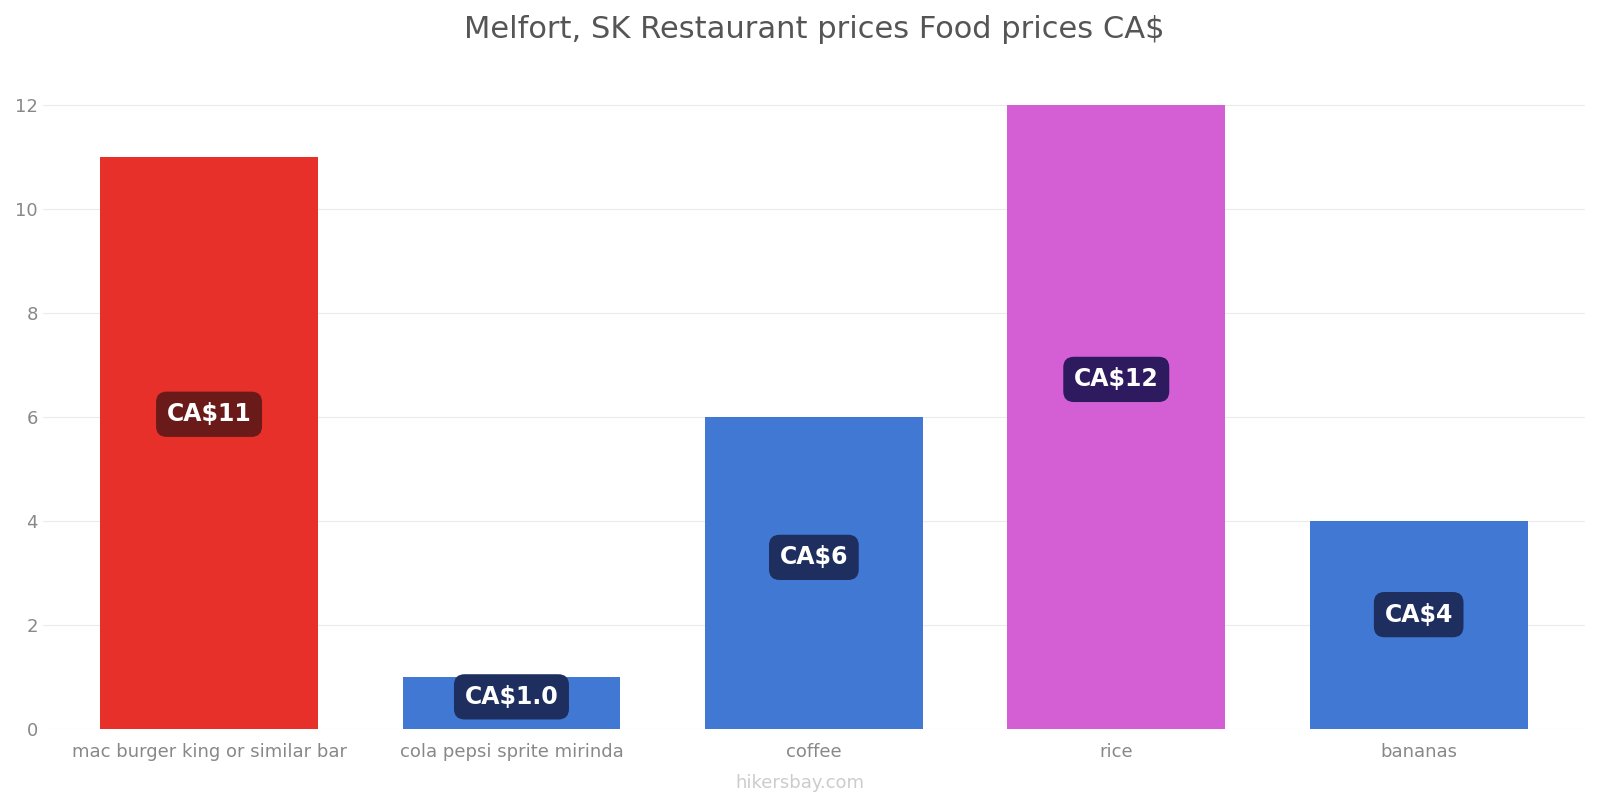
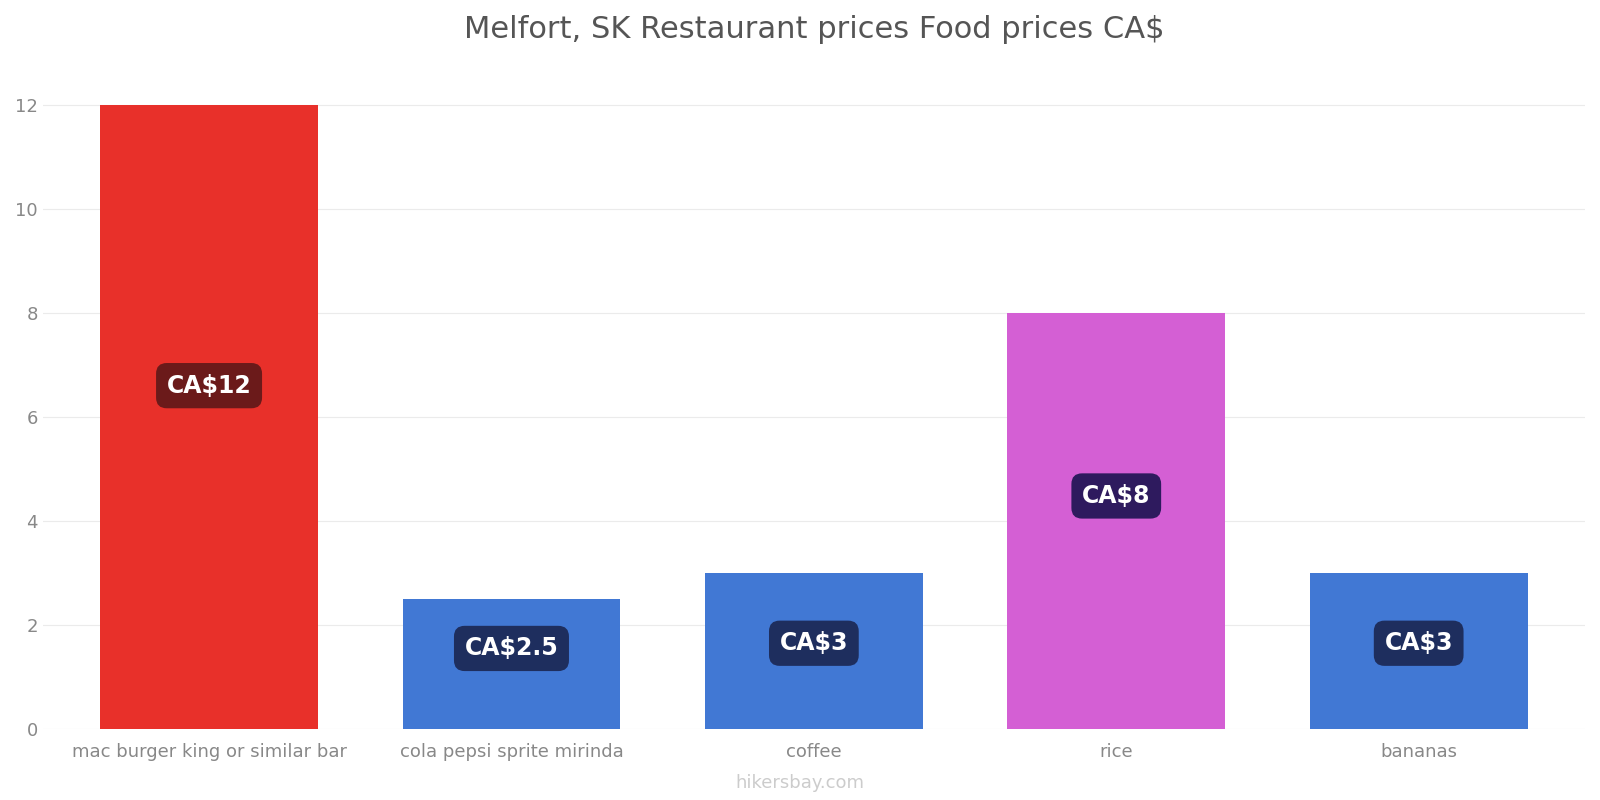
mac burger king or similar bar: CA$11 -> CA$12
cola pepsi sprite mirinda: CA$1.0 -> CA$2.5
coffee: CA$6 -> CA$3
rice: CA$12 -> CA$8
bananas: CA$4 -> CA$3
